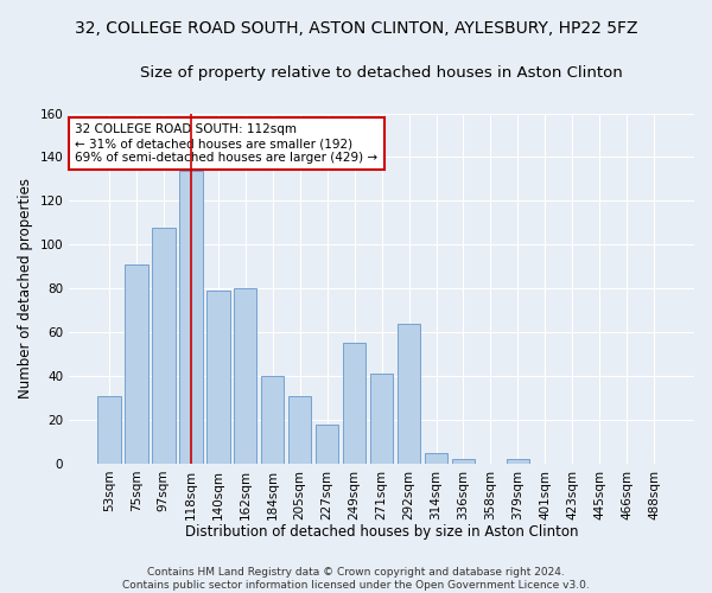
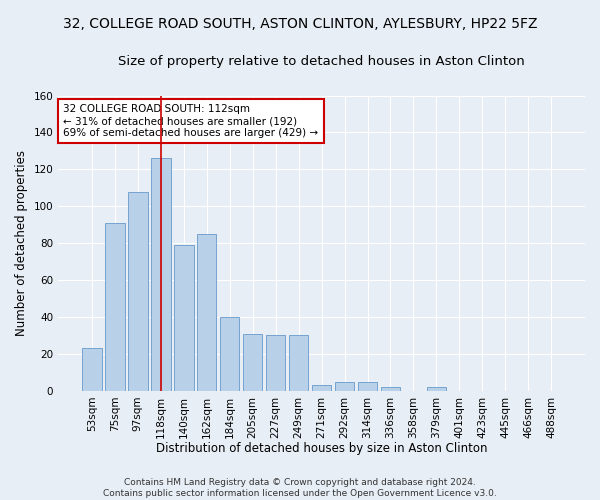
53sqm: 31 -> 23
118sqm: 134 -> 126
162sqm: 80 -> 85
227sqm: 18 -> 30
249sqm: 55 -> 30
271sqm: 41 -> 3
292sqm: 64 -> 5
